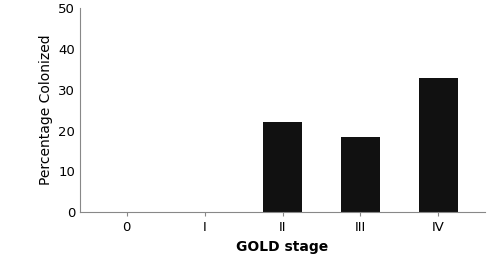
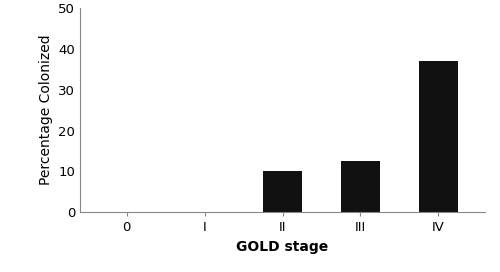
II: 22.0 -> 10.0
III: 18.5 -> 12.5
IV: 33.0 -> 37.0
